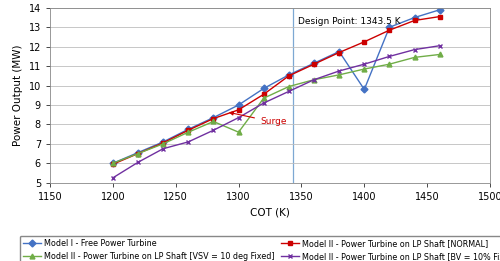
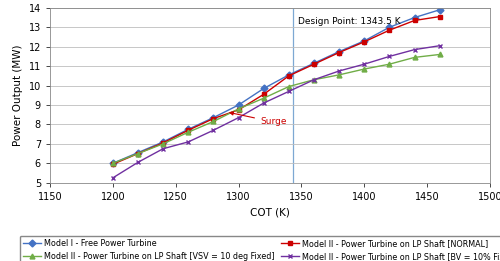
Model II - Power Turbine on LP Shaft [VSV = 10 deg Fixed]/1300: 7.6 -> 8.8
Model I - Free Power Turbine/1400: 9.8 -> 12.3
